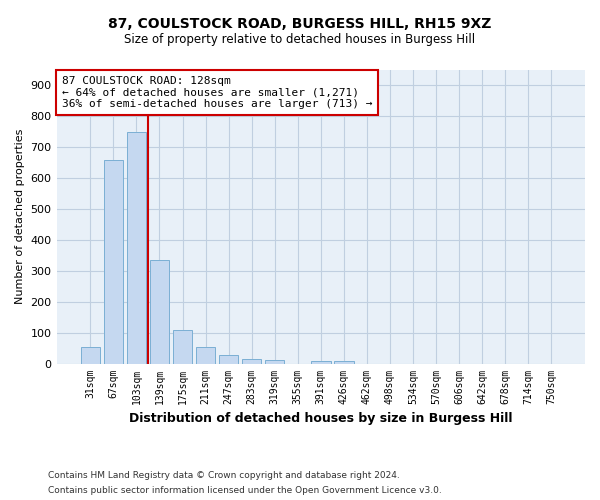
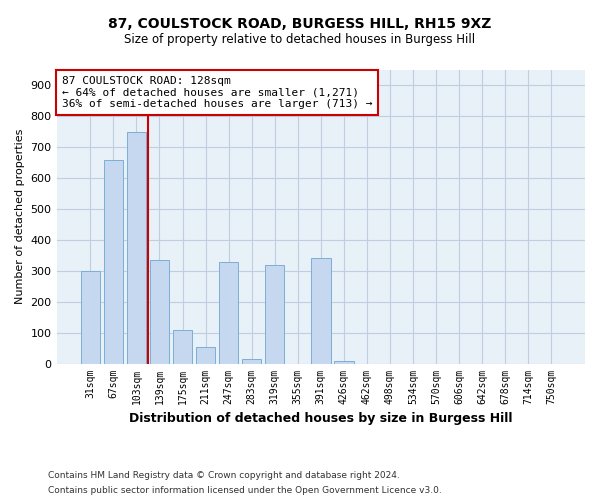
31sqm: 55 -> 300
247sqm: 27 -> 330
319sqm: 11 -> 320
391sqm: 8 -> 340
